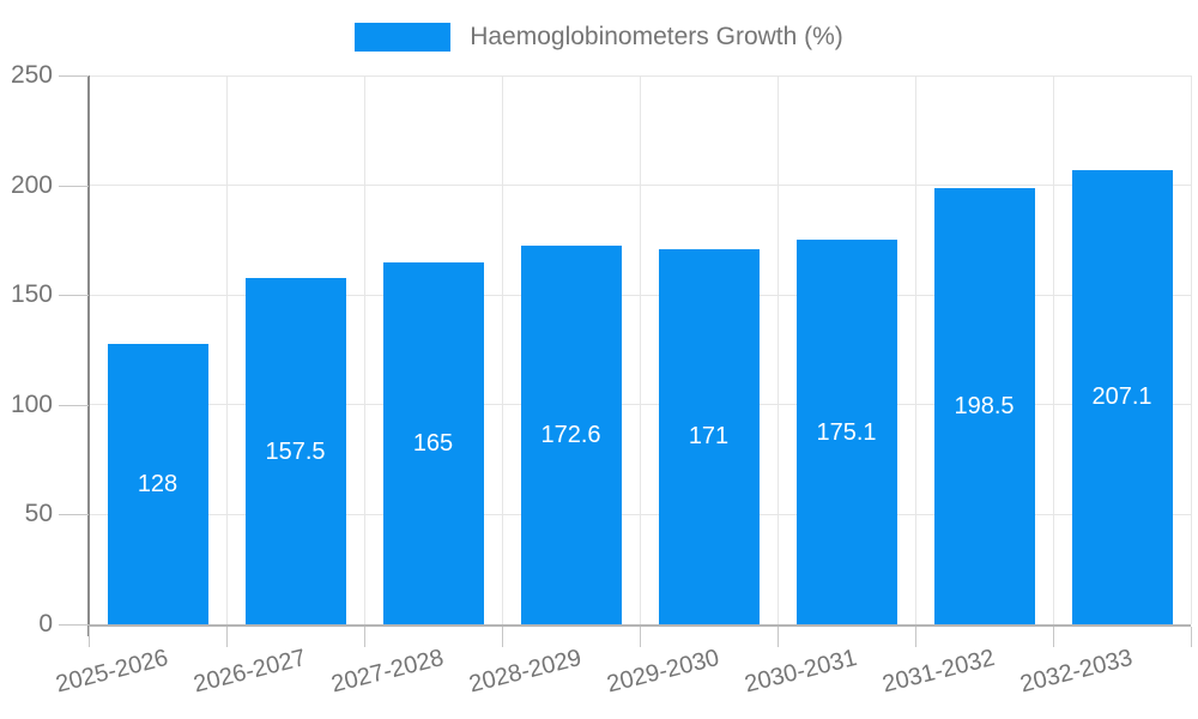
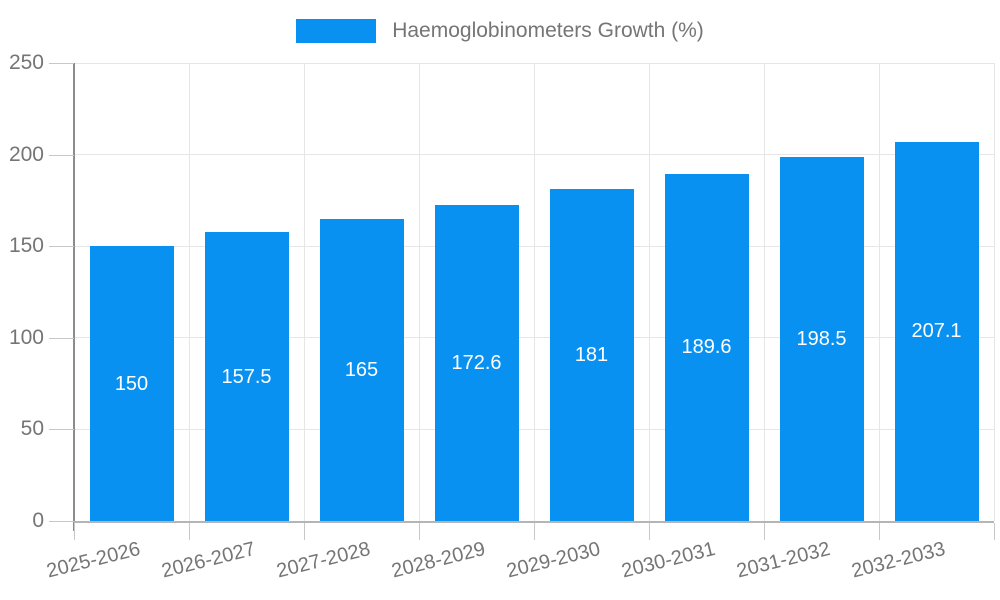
2025-2026: 128 -> 150
2029-2030: 171 -> 181
2030-2031: 175.1 -> 189.6
